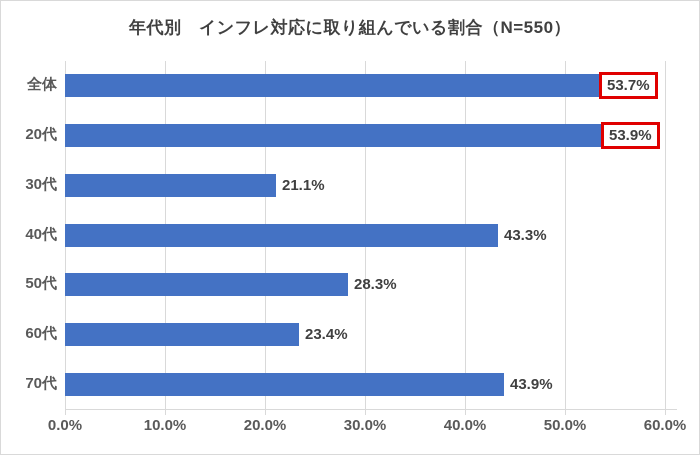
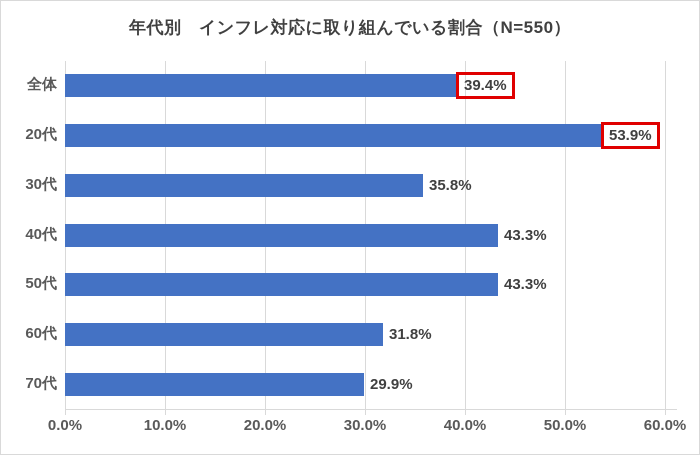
全体: 53.7% -> 39.4%
30代: 21.1% -> 35.8%
50代: 28.3% -> 43.3%
60代: 23.4% -> 31.8%
70代: 43.9% -> 29.9%
